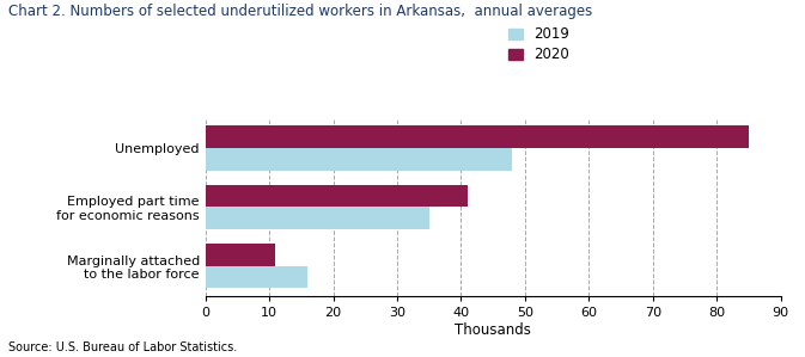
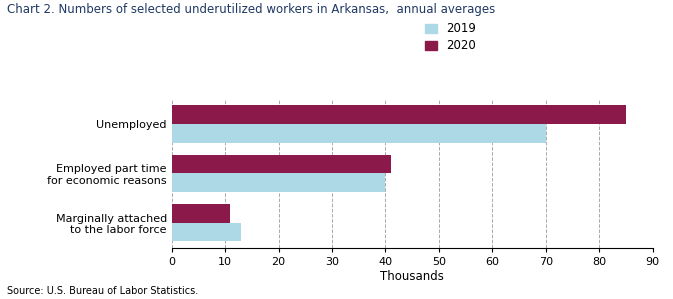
2019/Unemployed: 48 -> 70
2019/Employed part time for economic reasons: 35 -> 40
2019/Marginally attached to the labor force: 16 -> 13
